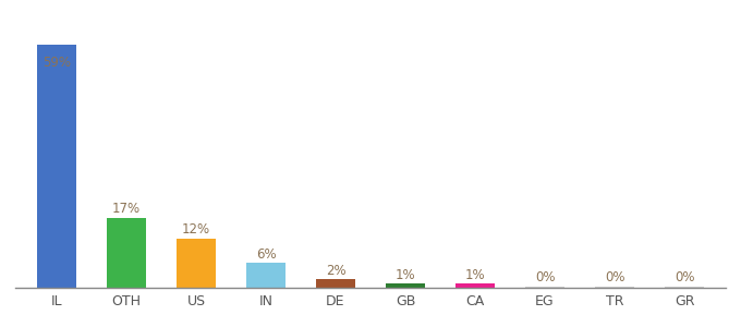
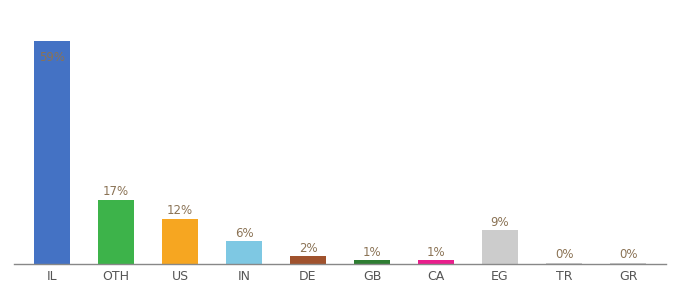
EG: 0% -> 9%
